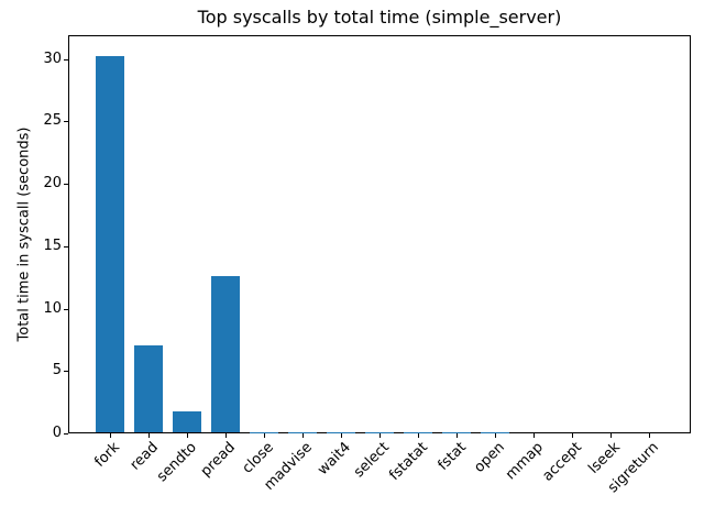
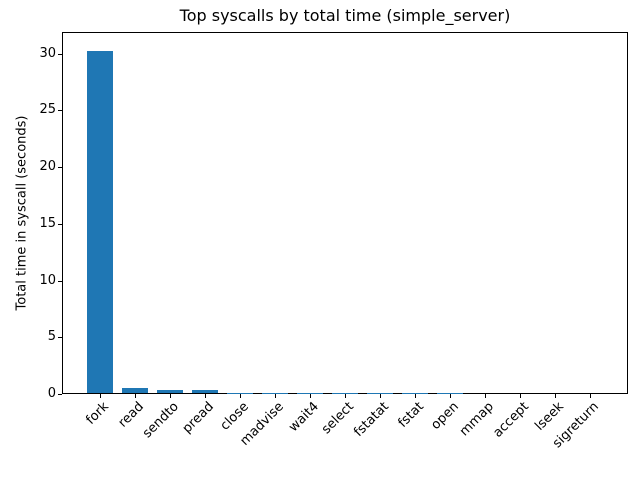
read: 7.0 -> 0.4
sendto: 1.7 -> 0.3
pread: 12.5 -> 0.2
